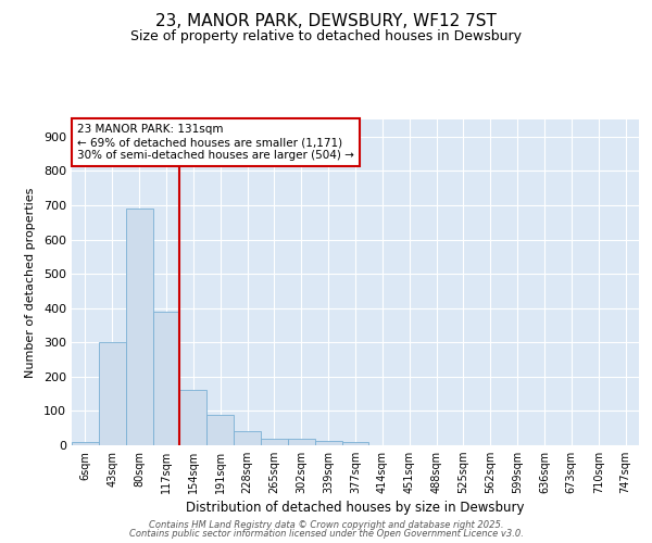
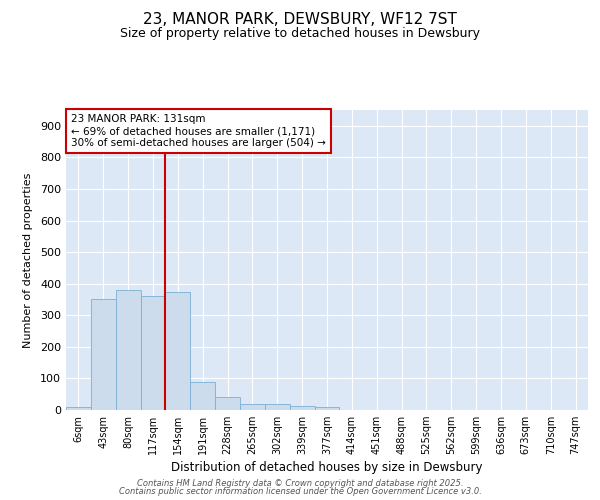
43sqm: 300 -> 350
80sqm: 690 -> 380
117sqm: 390 -> 360
154sqm: 160 -> 375
